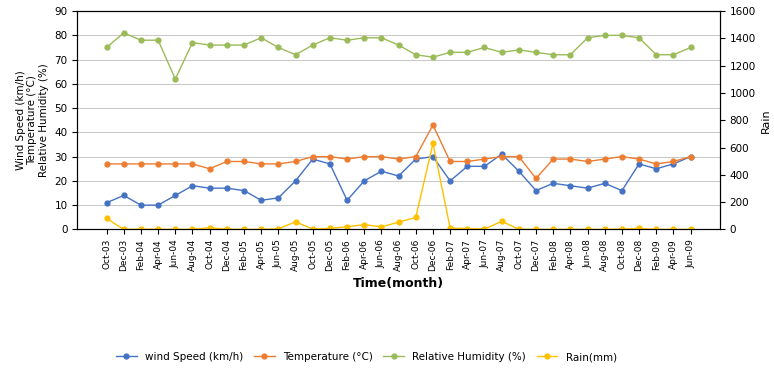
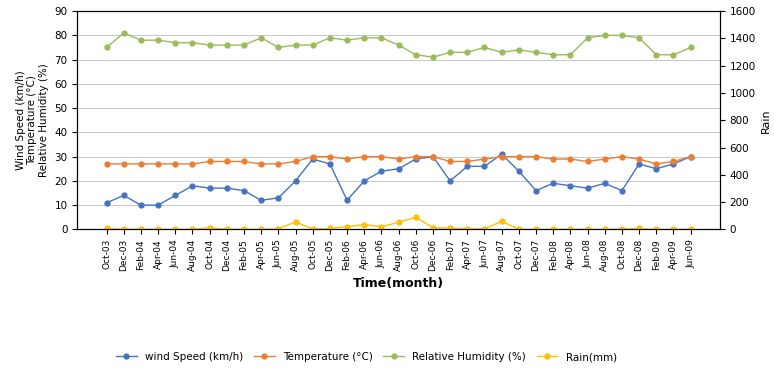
Rain(mm)/Oct-03: 80 -> 10
Relative Humidity (%)/Jun-04: 62 -> 77
Temperature (°C)/Oct-04: 25 -> 28
Relative Humidity (%)/Aug-05: 72 -> 76
wind Speed (km/h)/Aug-06: 22 -> 25
Temperature (°C)/Dec-06: 43 -> 30
Rain(mm)/Dec-06: 630 -> 10
Temperature (°C)/Dec-07: 21 -> 30
